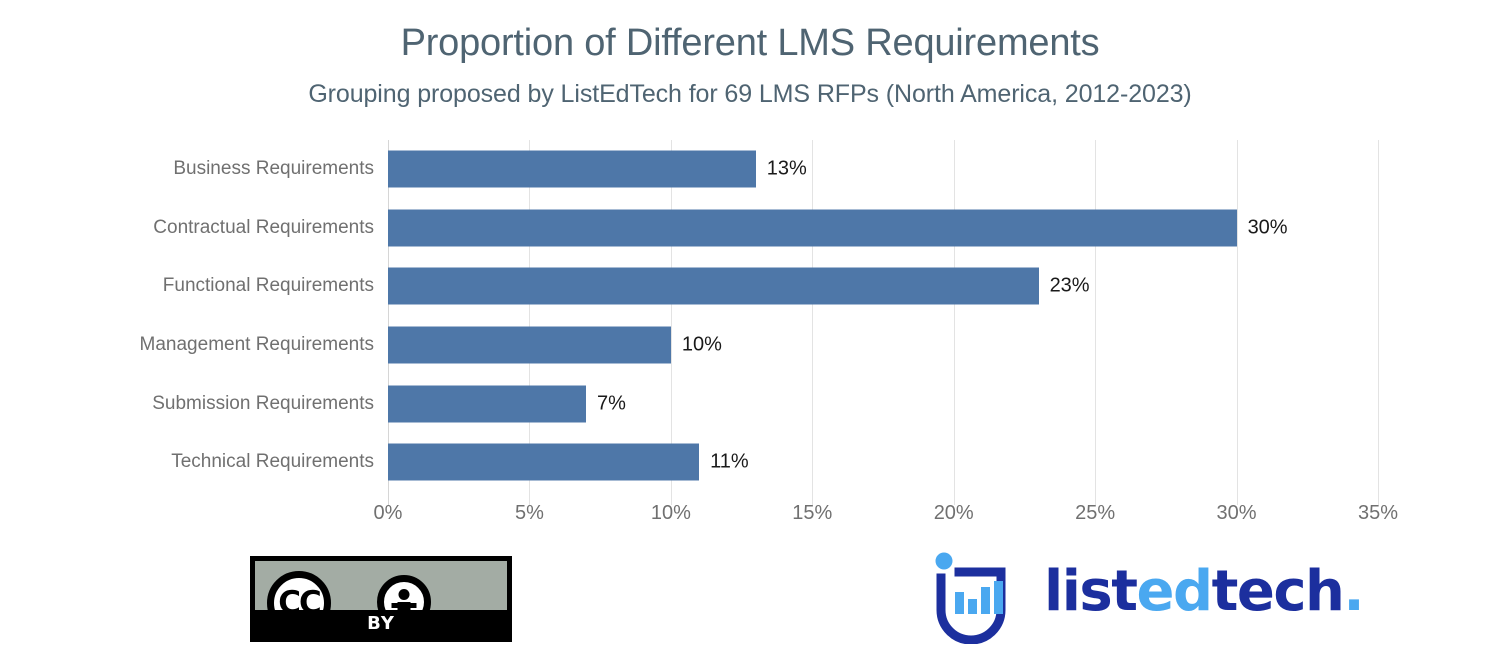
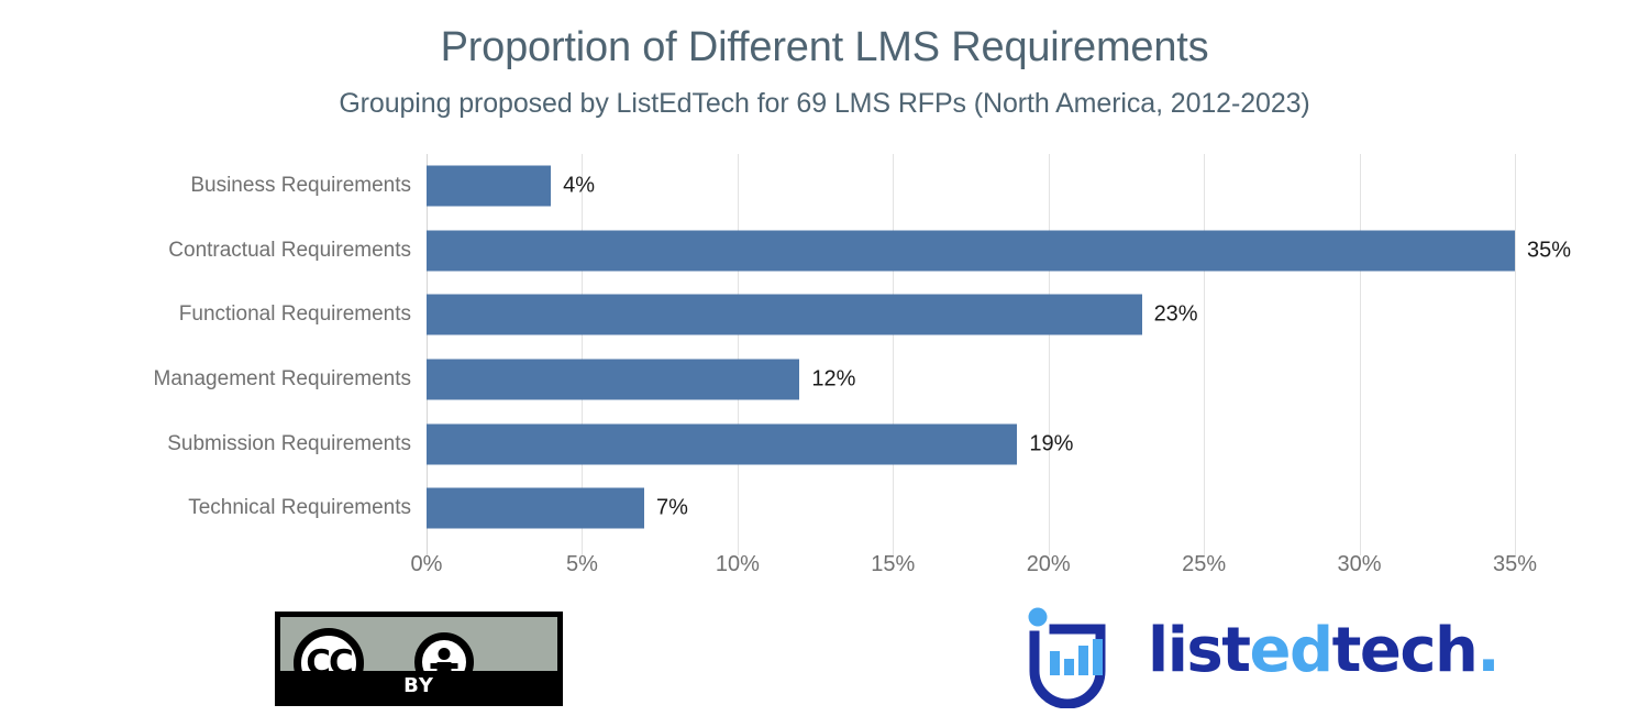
Business Requirements: 13% -> 4%
Contractual Requirements: 30% -> 35%
Management Requirements: 10% -> 12%
Submission Requirements: 7% -> 19%
Technical Requirements: 11% -> 7%
